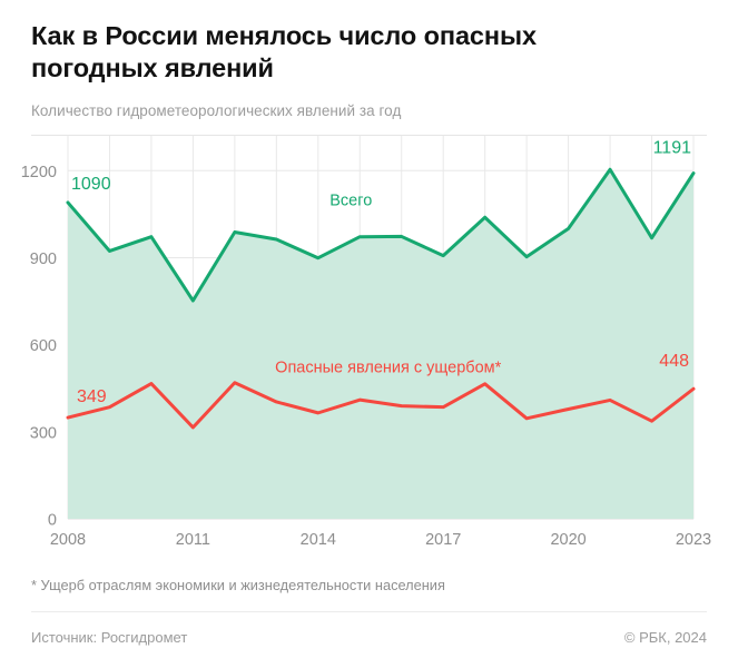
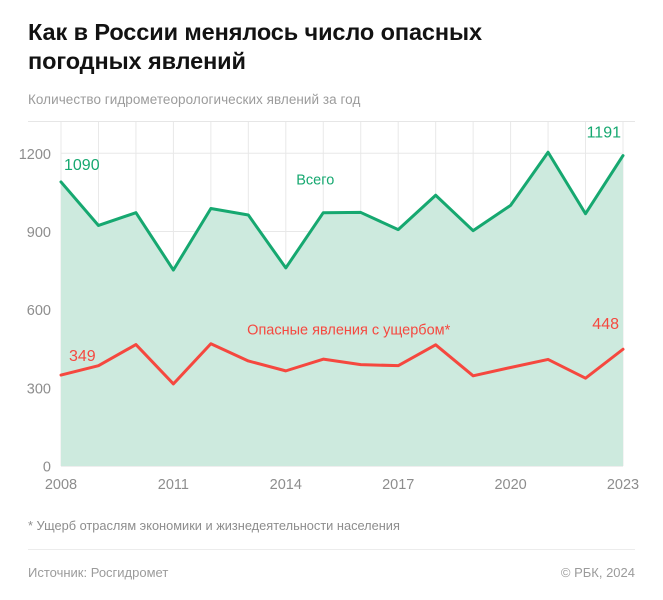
Всего/2014: 900 -> 760
